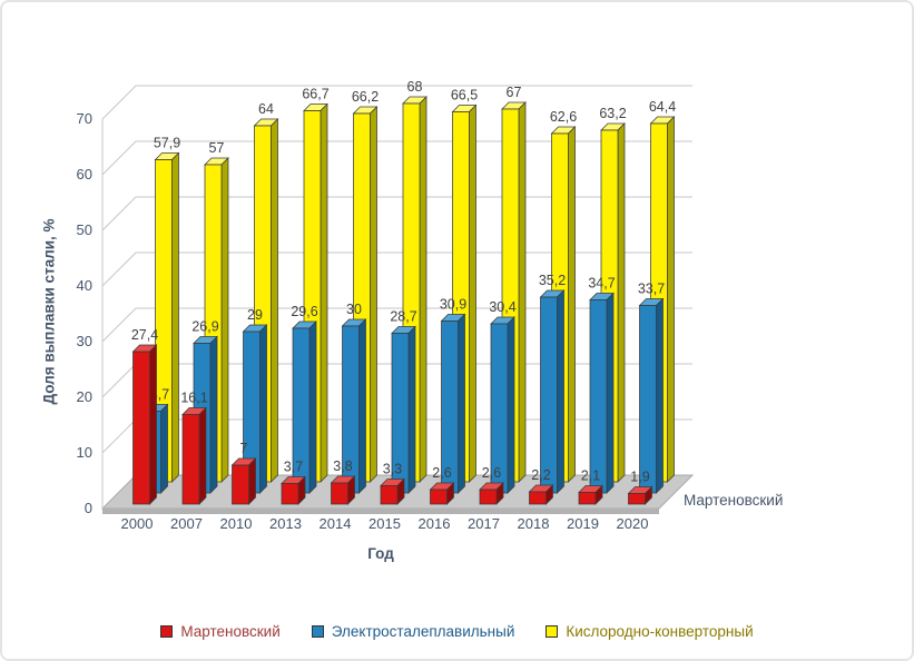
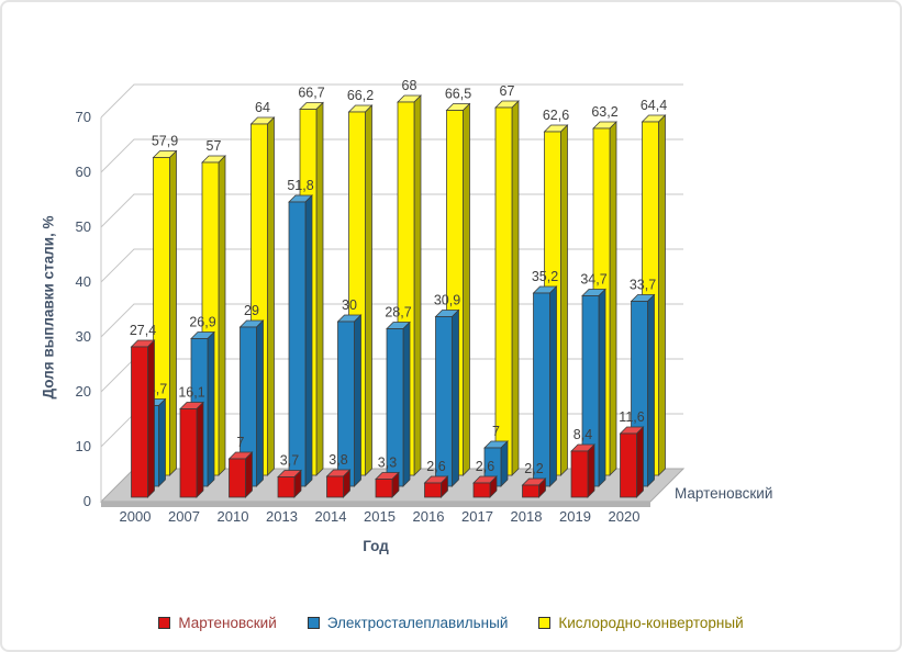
Электросталеплавильный/2013: 29,6 -> 51,8
Электросталеплавильный/2017: 30,4 -> 7
Мартеновский/2019: 2,1 -> 8,4
Мартеновский/2020: 1,9 -> 11,6
